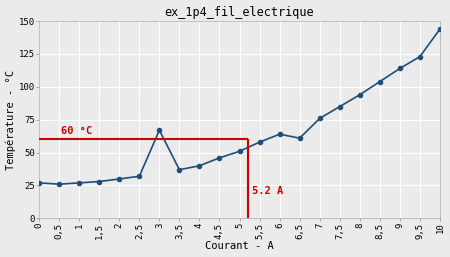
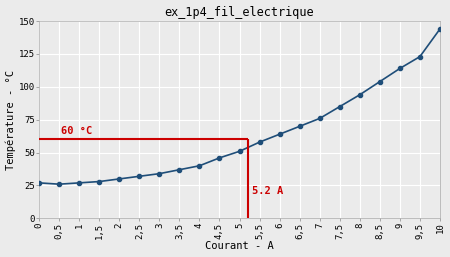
3: 67 -> 34
6,5: 61 -> 70
